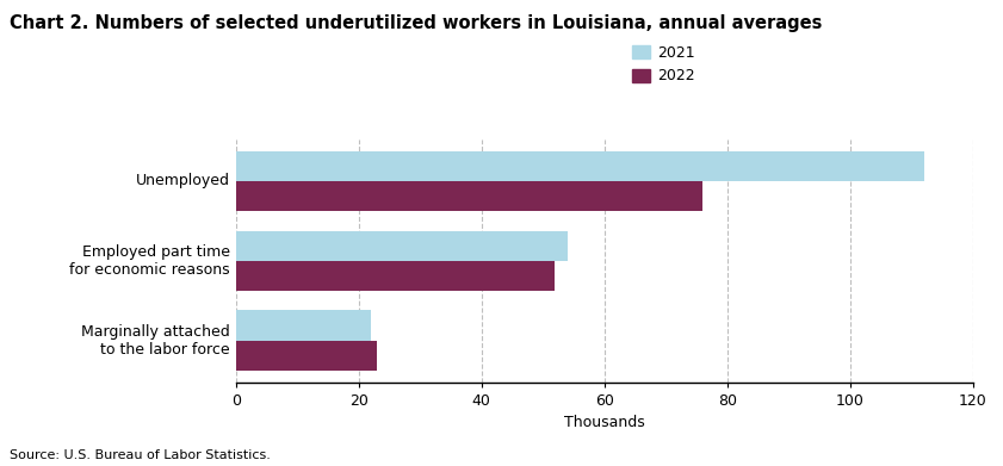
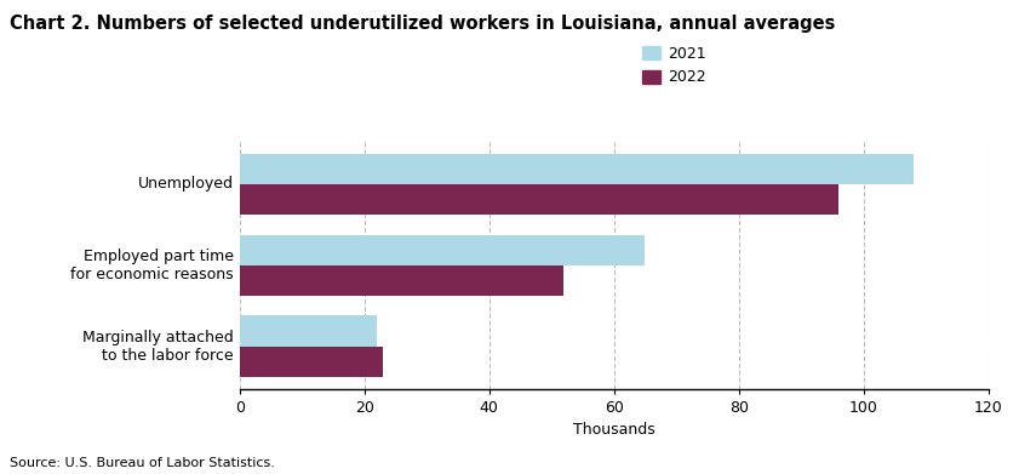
2021/Unemployed: 112 -> 108
2022/Unemployed: 76 -> 96
2021/Employed part time for economic reasons: 54 -> 65
